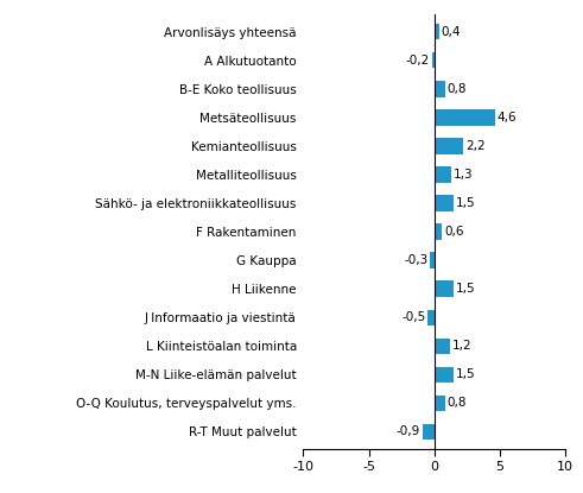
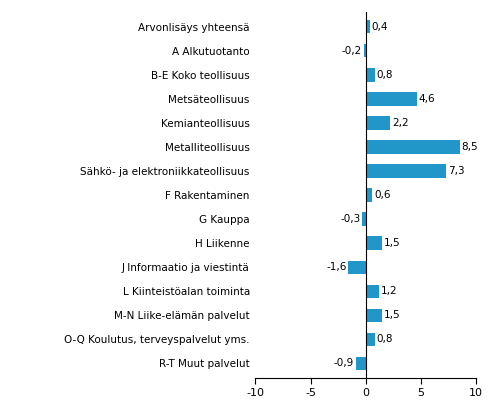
Metalliteollisuus: 1,3 -> 8,5
Sähkö- ja elektroniikkateollisuus: 1,5 -> 7,3
J Informaatio ja viestintä: -0,5 -> -1,6
